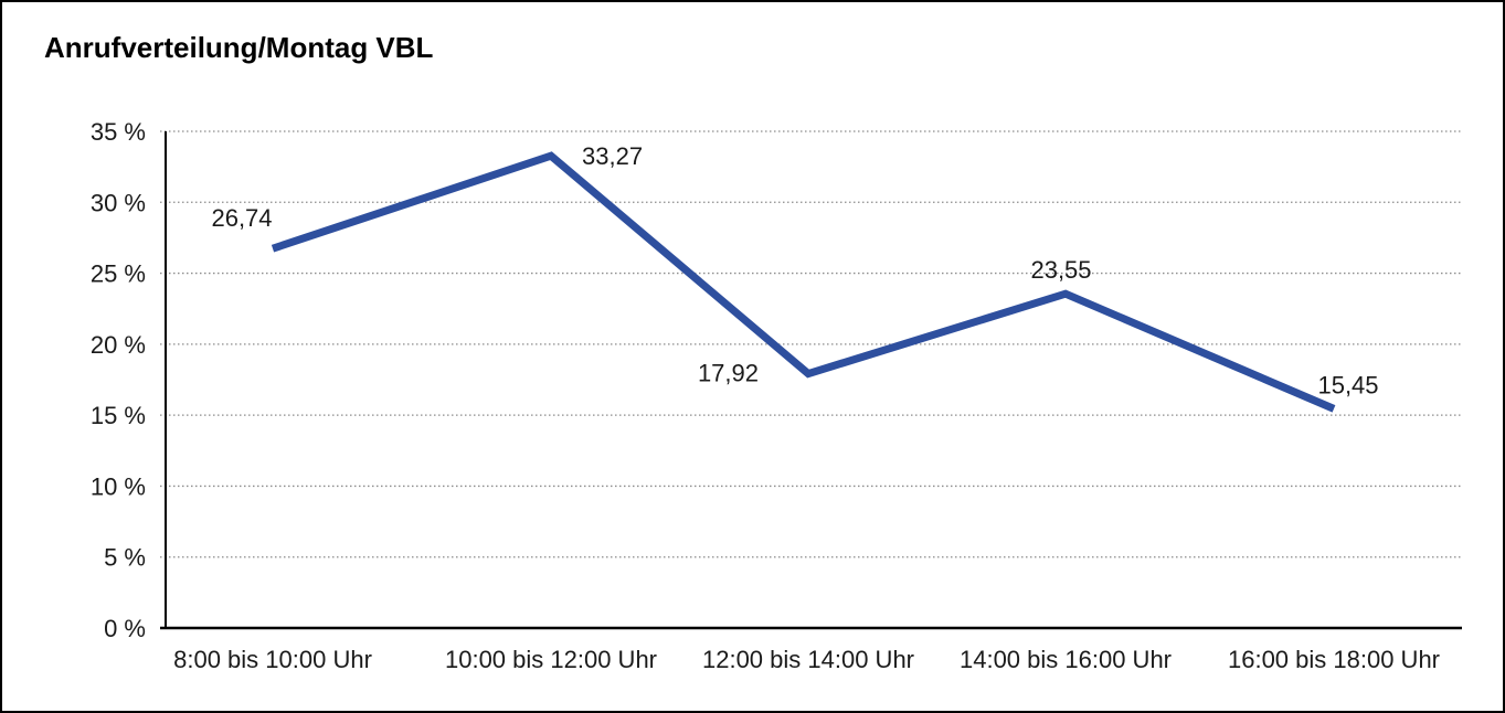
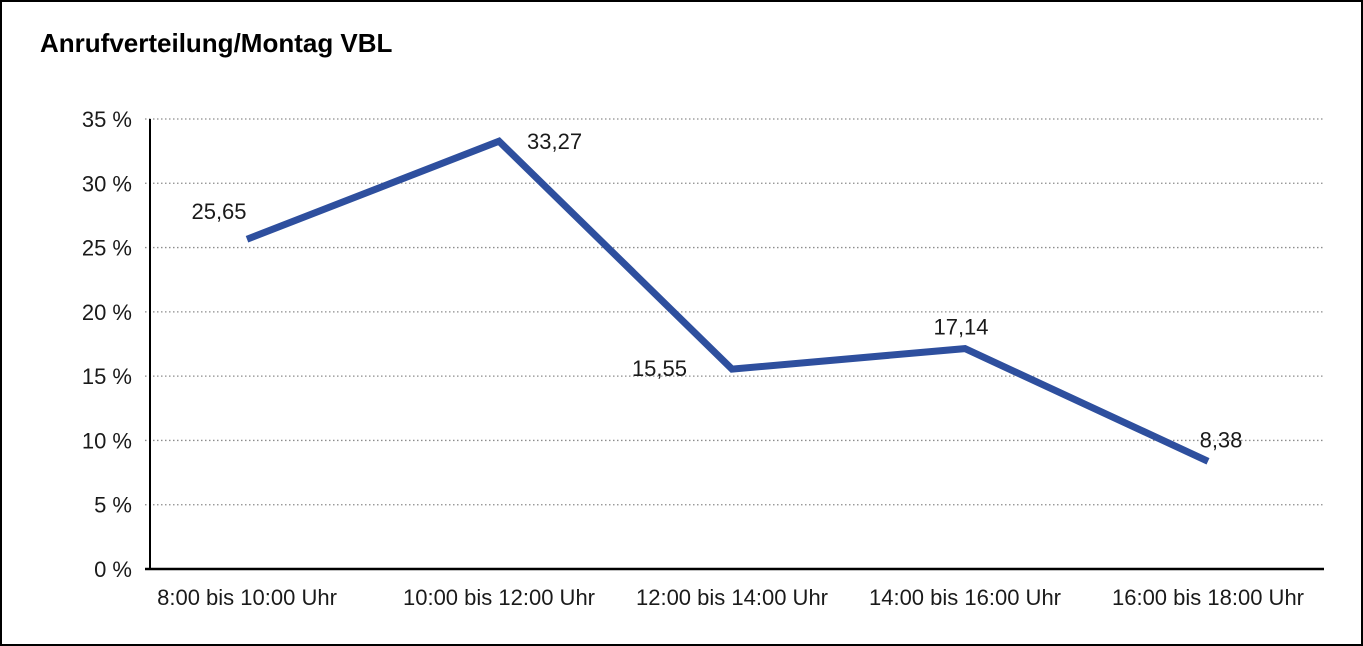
8:00 bis 10:00 Uhr: 26,74 -> 25,65
12:00 bis 14:00 Uhr: 17,92 -> 15,55
14:00 bis 16:00 Uhr: 23,55 -> 17,14
16:00 bis 18:00 Uhr: 15,45 -> 8,38
